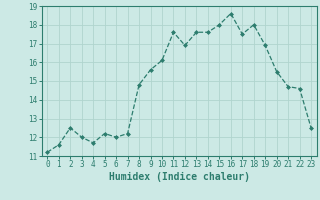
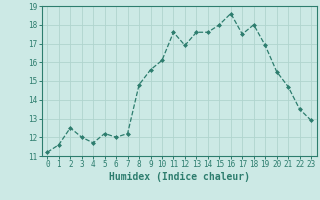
22: 14.6 -> 13.5
23: 12.5 -> 12.9
